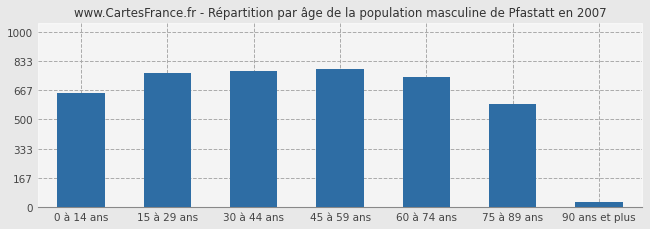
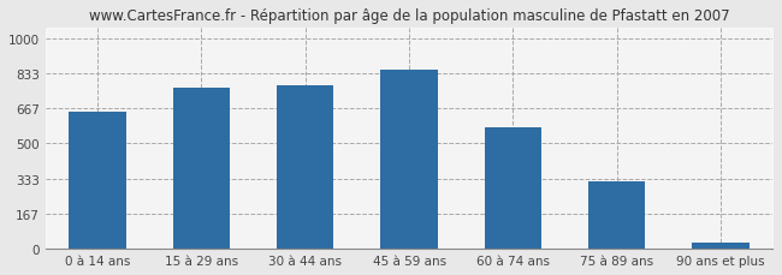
45 à 59 ans: 790 -> 850
60 à 74 ans: 740 -> 580
75 à 89 ans: 590 -> 320
